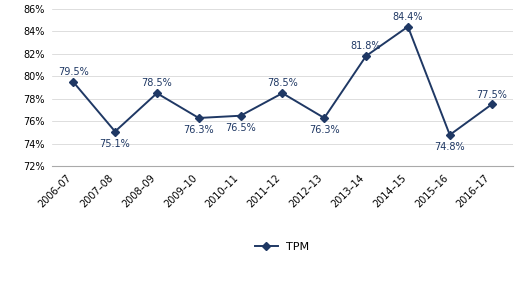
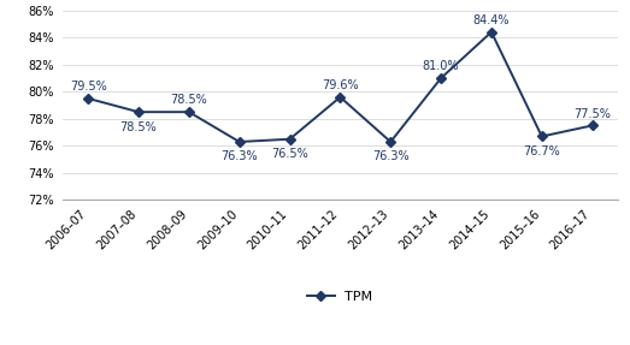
2007–08: 75.1% -> 78.5%
2011–12: 78.5% -> 79.6%
2013–14: 81.8% -> 81.0%
2015–16: 74.8% -> 76.7%
